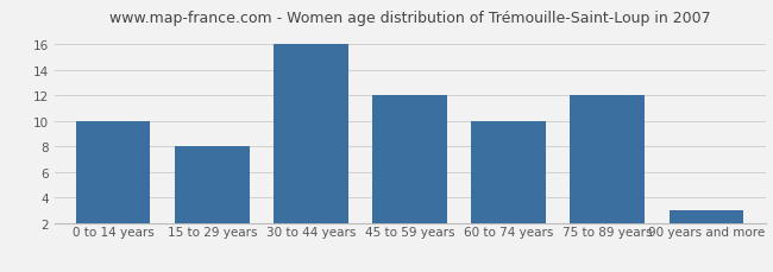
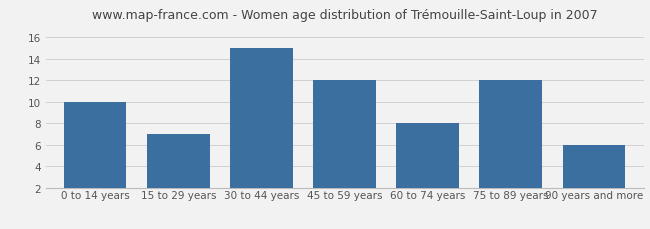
15 to 29 years: 8 -> 7
30 to 44 years: 16 -> 15
60 to 74 years: 10 -> 8
90 years and more: 3 -> 6
